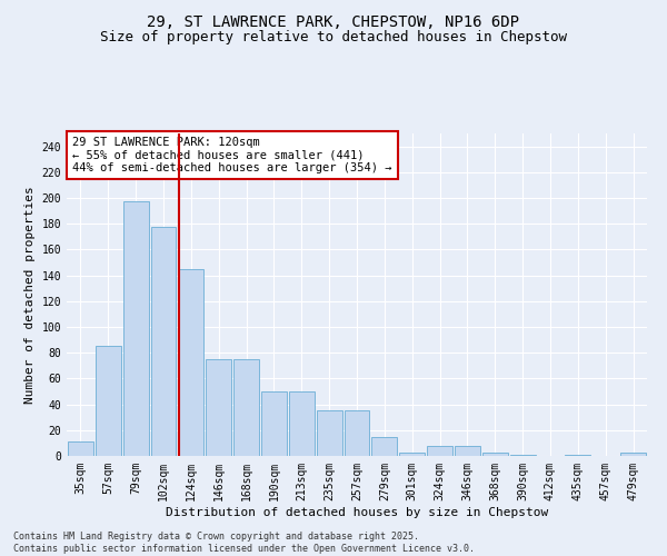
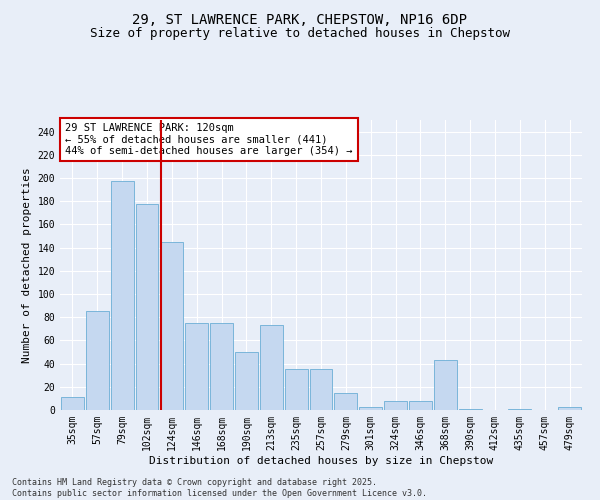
213sqm: 50 -> 73
368sqm: 3 -> 43
